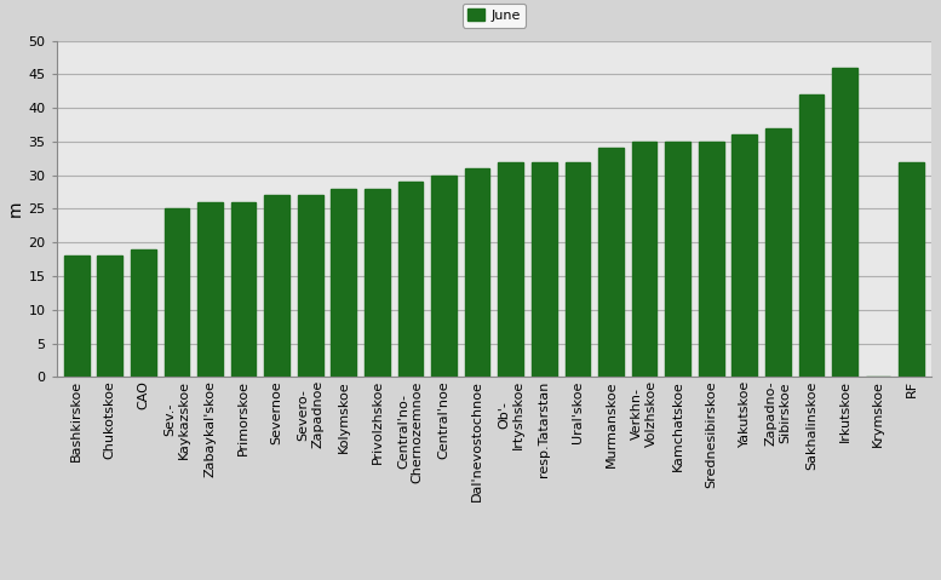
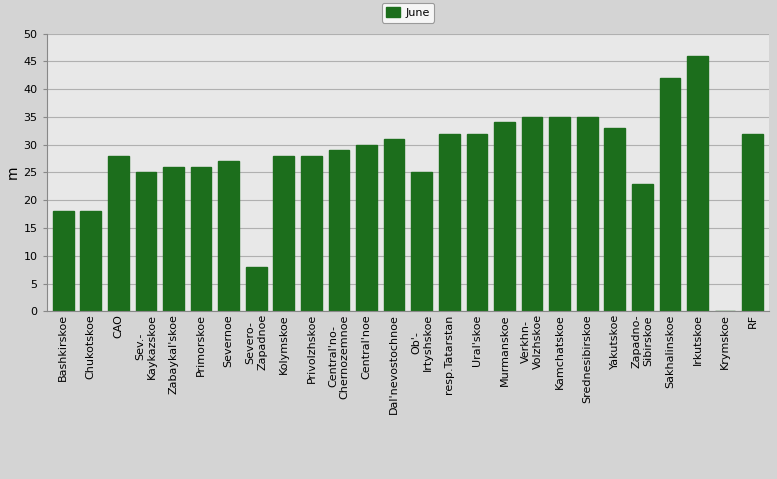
CAO: 19 -> 28
Severo- Zapadnoe: 27 -> 8
Ob'- Irtyshskoe: 32 -> 25
Yakutskoe: 36 -> 33
Zapadno- Sibirskoe: 37 -> 23
